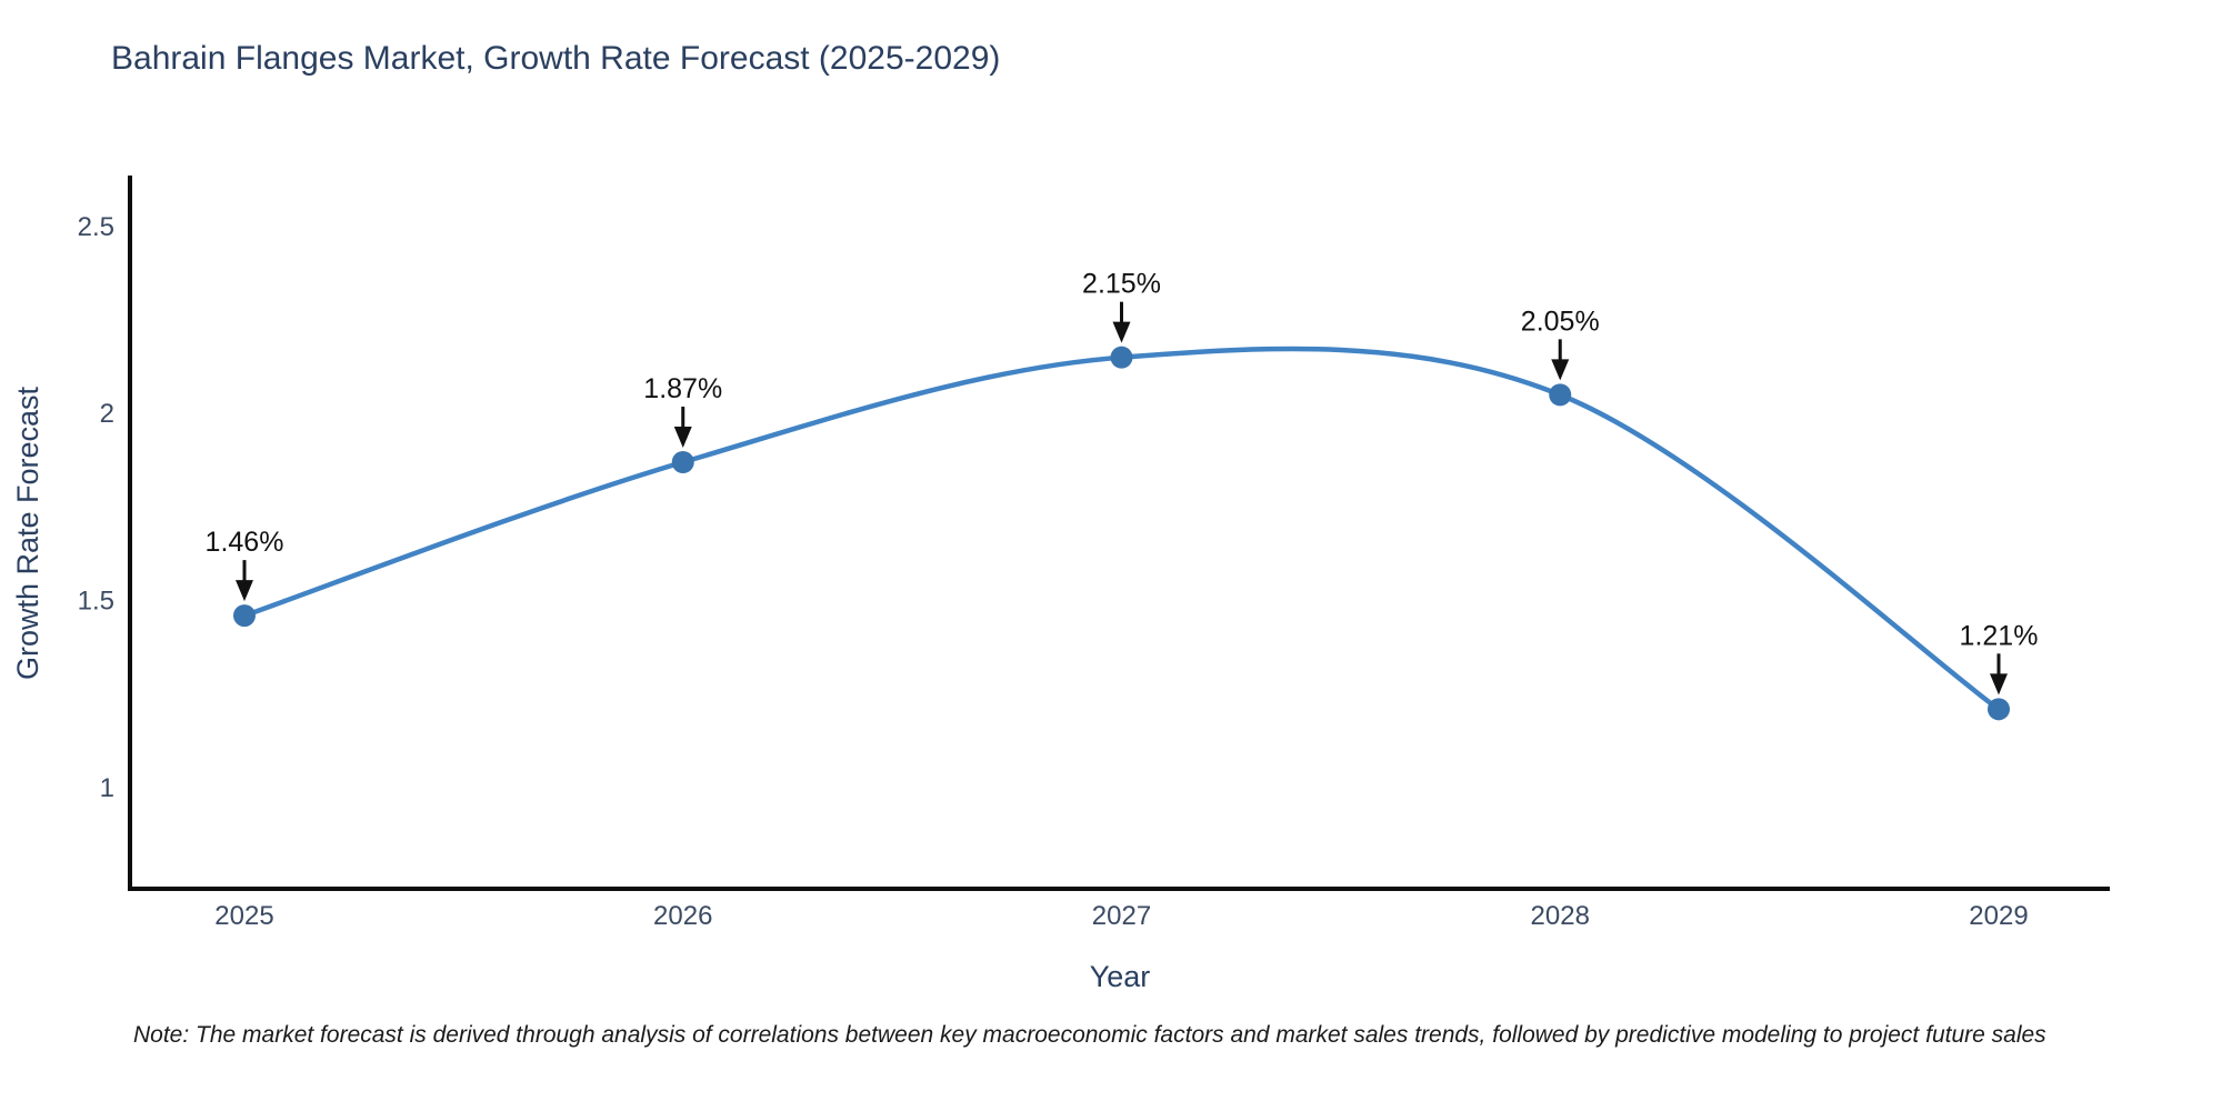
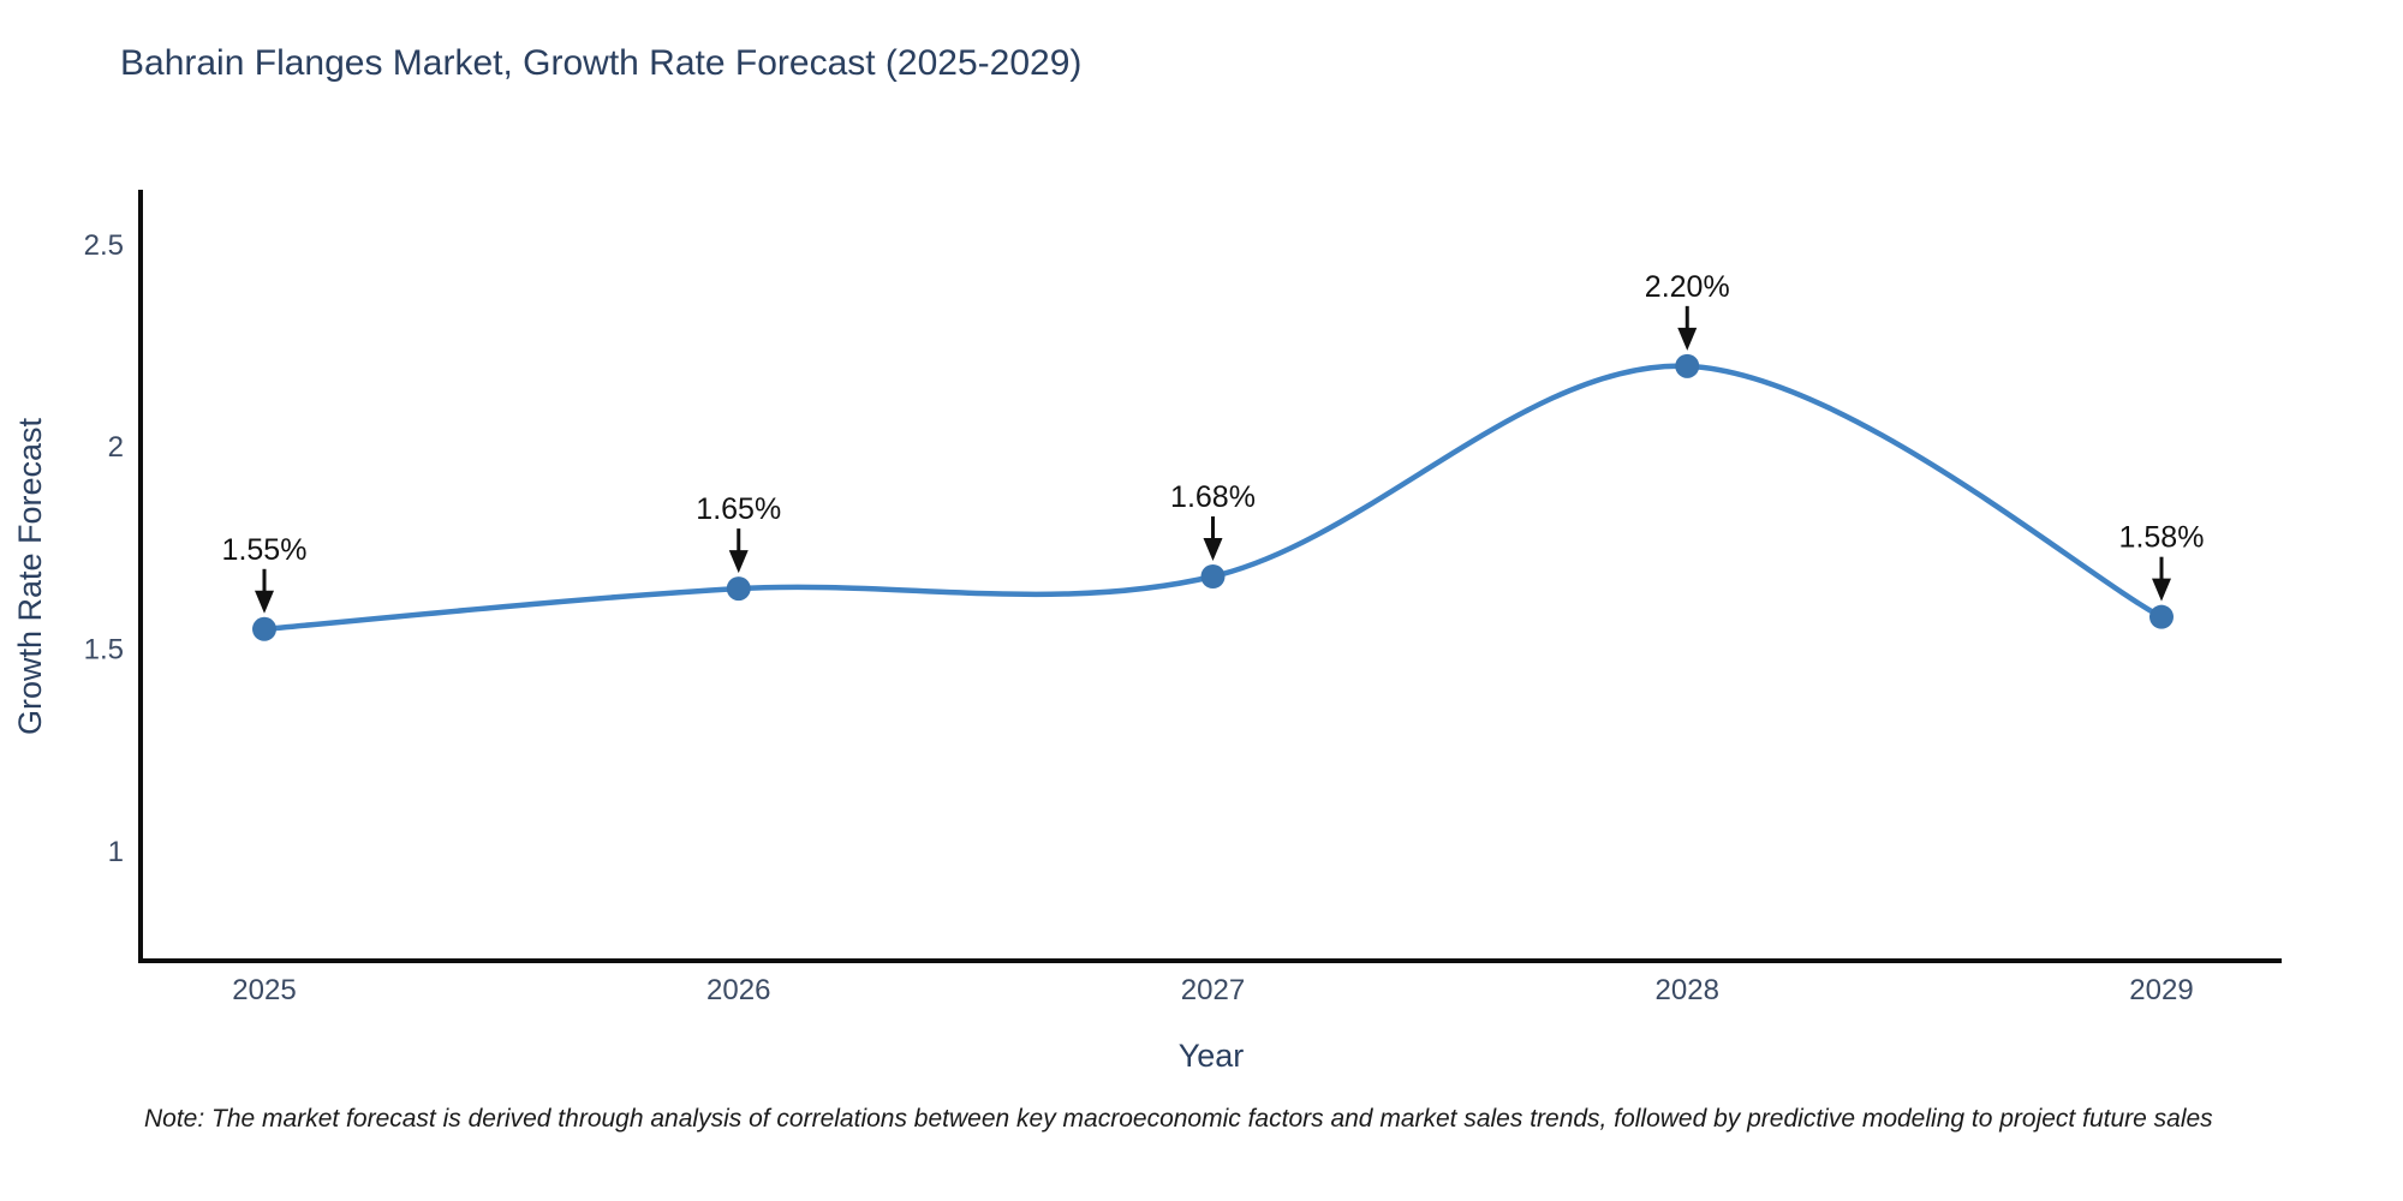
2025: 1.46% -> 1.55%
2026: 1.87% -> 1.65%
2027: 2.15% -> 1.68%
2028: 2.05% -> 2.20%
2029: 1.21% -> 1.58%
